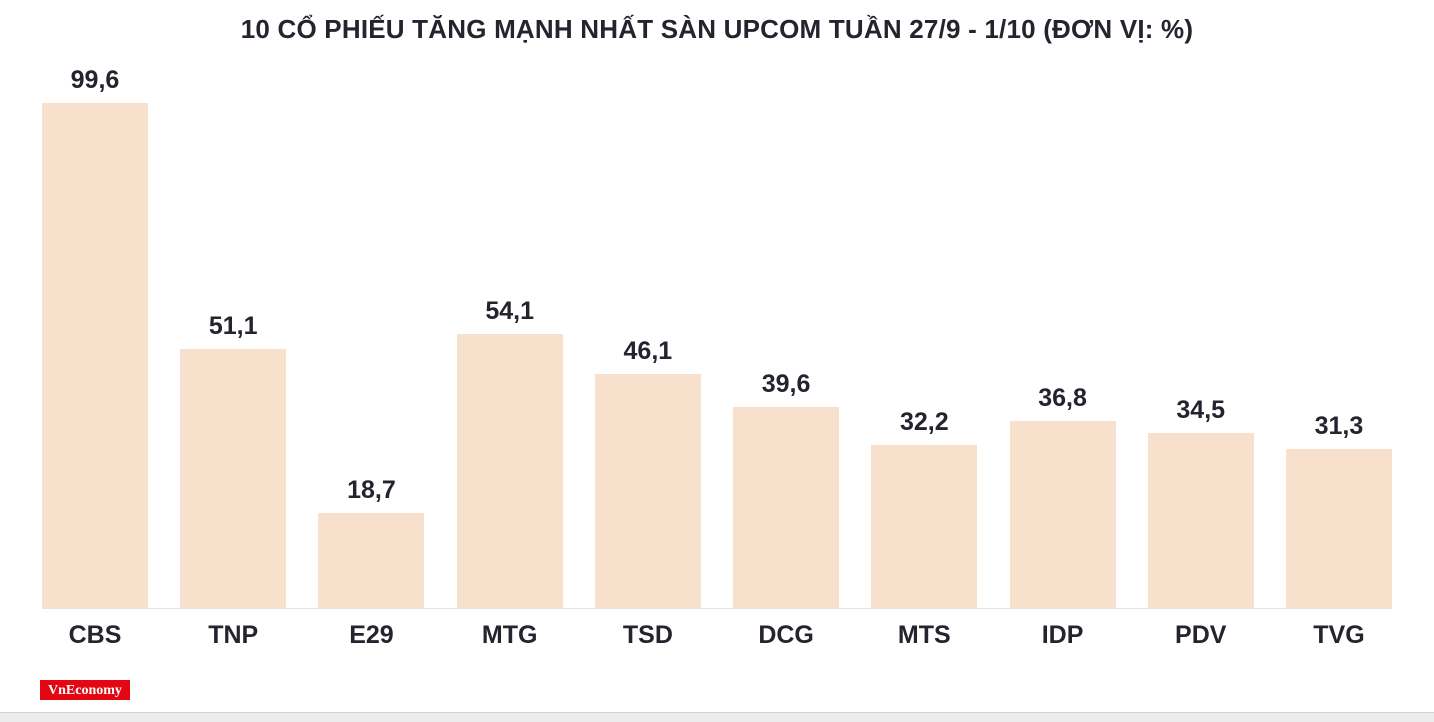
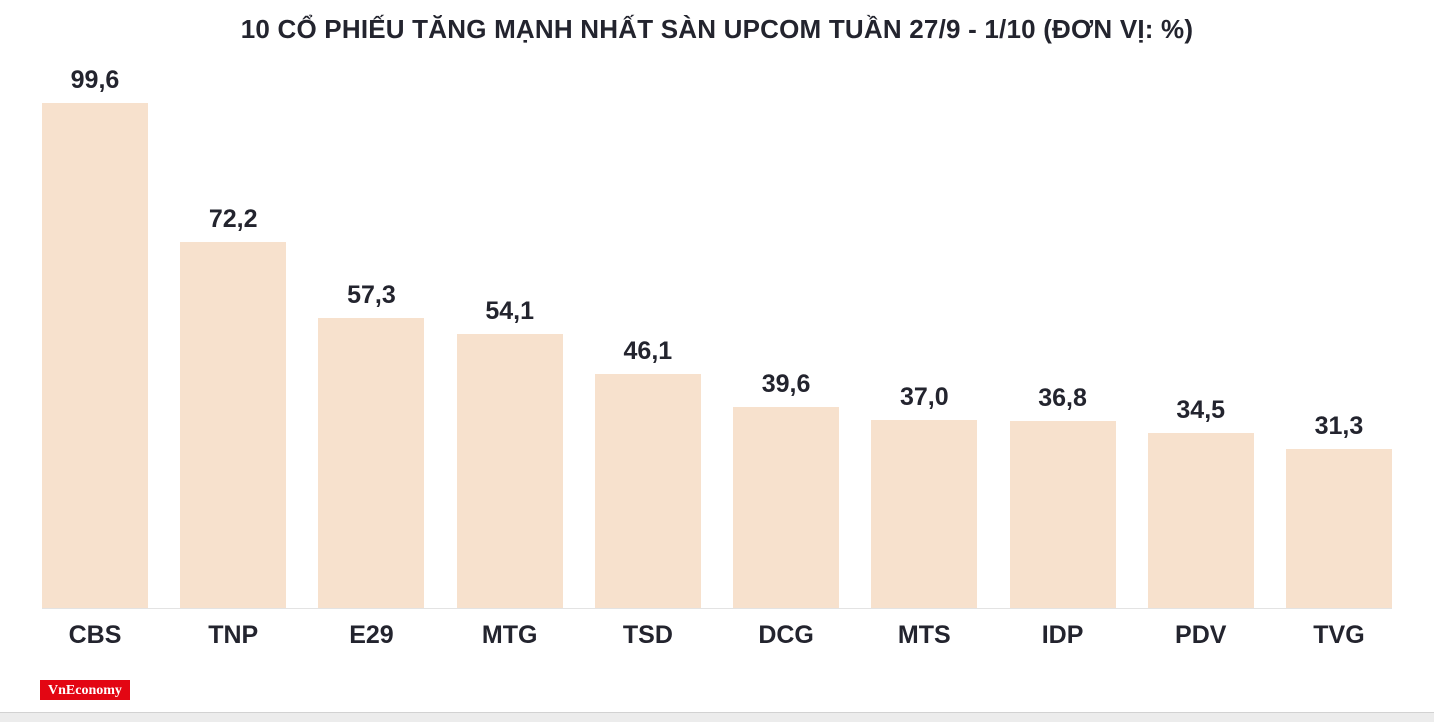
TNP: 51,1 -> 72,2
E29: 18,7 -> 57,3
MTS: 32,2 -> 37,0
